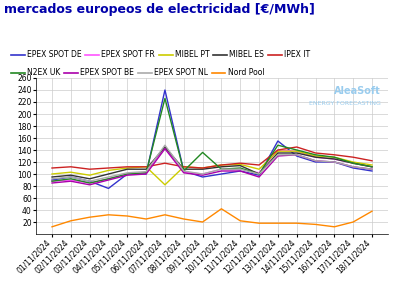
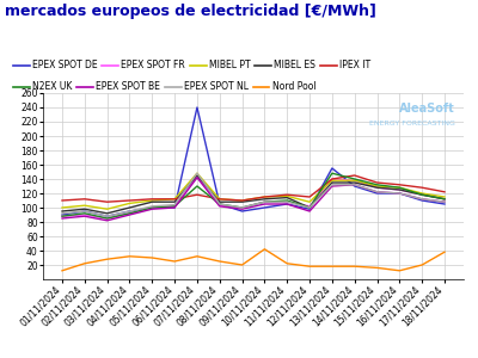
EPEX SPOT DE/04/11/2024: 76 -> 95
MIBEL PT/07/11/2024: 82 -> 148
N2EX UK/07/11/2024: 226 -> 130
N2EX UK/09/11/2024: 136 -> 100
